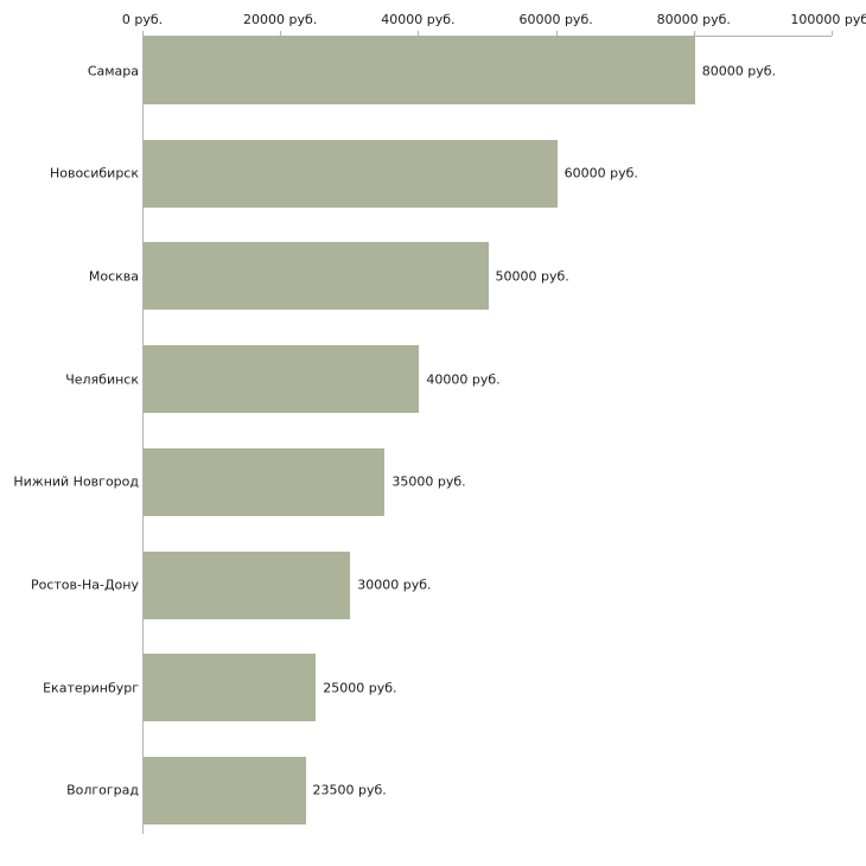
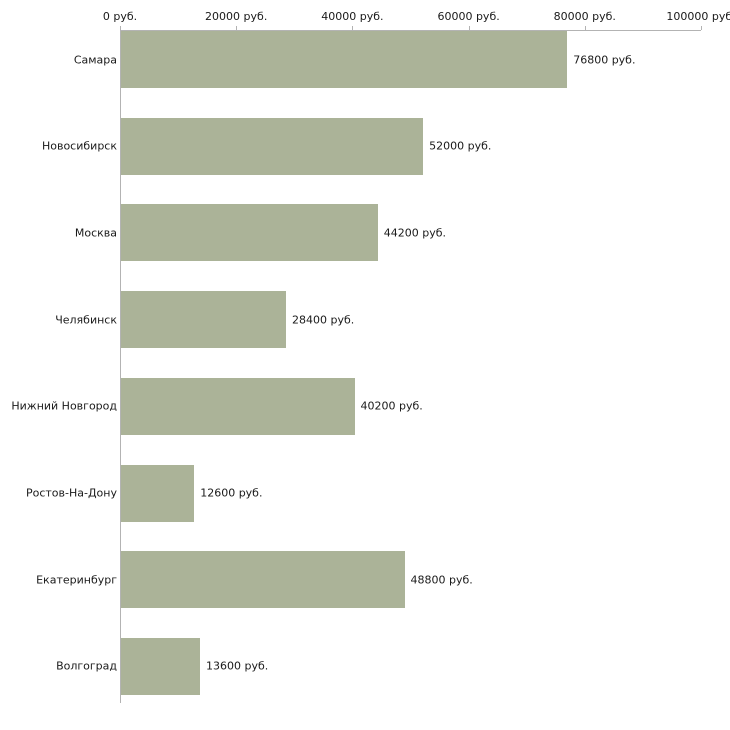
Самара: 80000 -> 76800
Новосибирск: 60000 -> 52000
Москва: 50000 -> 44200
Челябинск: 40000 -> 28400
Нижний Новгород: 35000 -> 40200
Ростов-На-Дону: 30000 -> 12600
Екатеринбург: 25000 -> 48800
Волгоград: 23500 -> 13600
